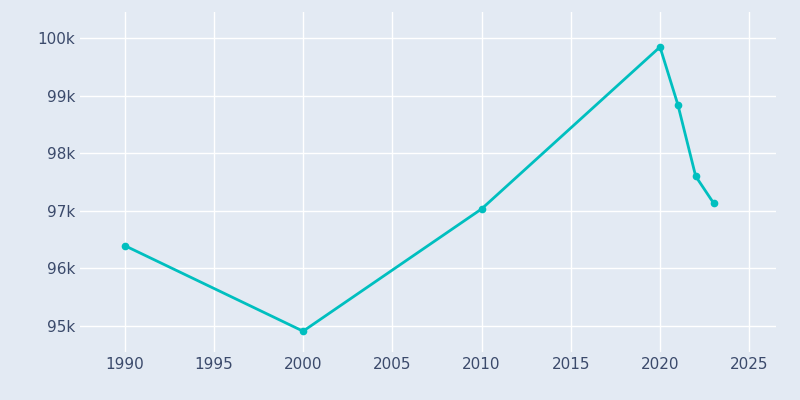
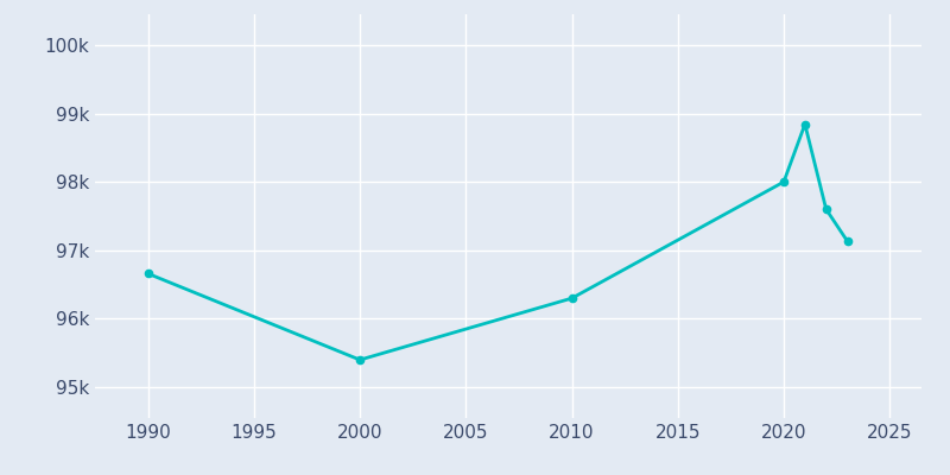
1990: 96.40k -> 96.66k
2000: 94.91k -> 95.40k
2010: 97.03k -> 96.30k
2020: 99.84k -> 98.00k
